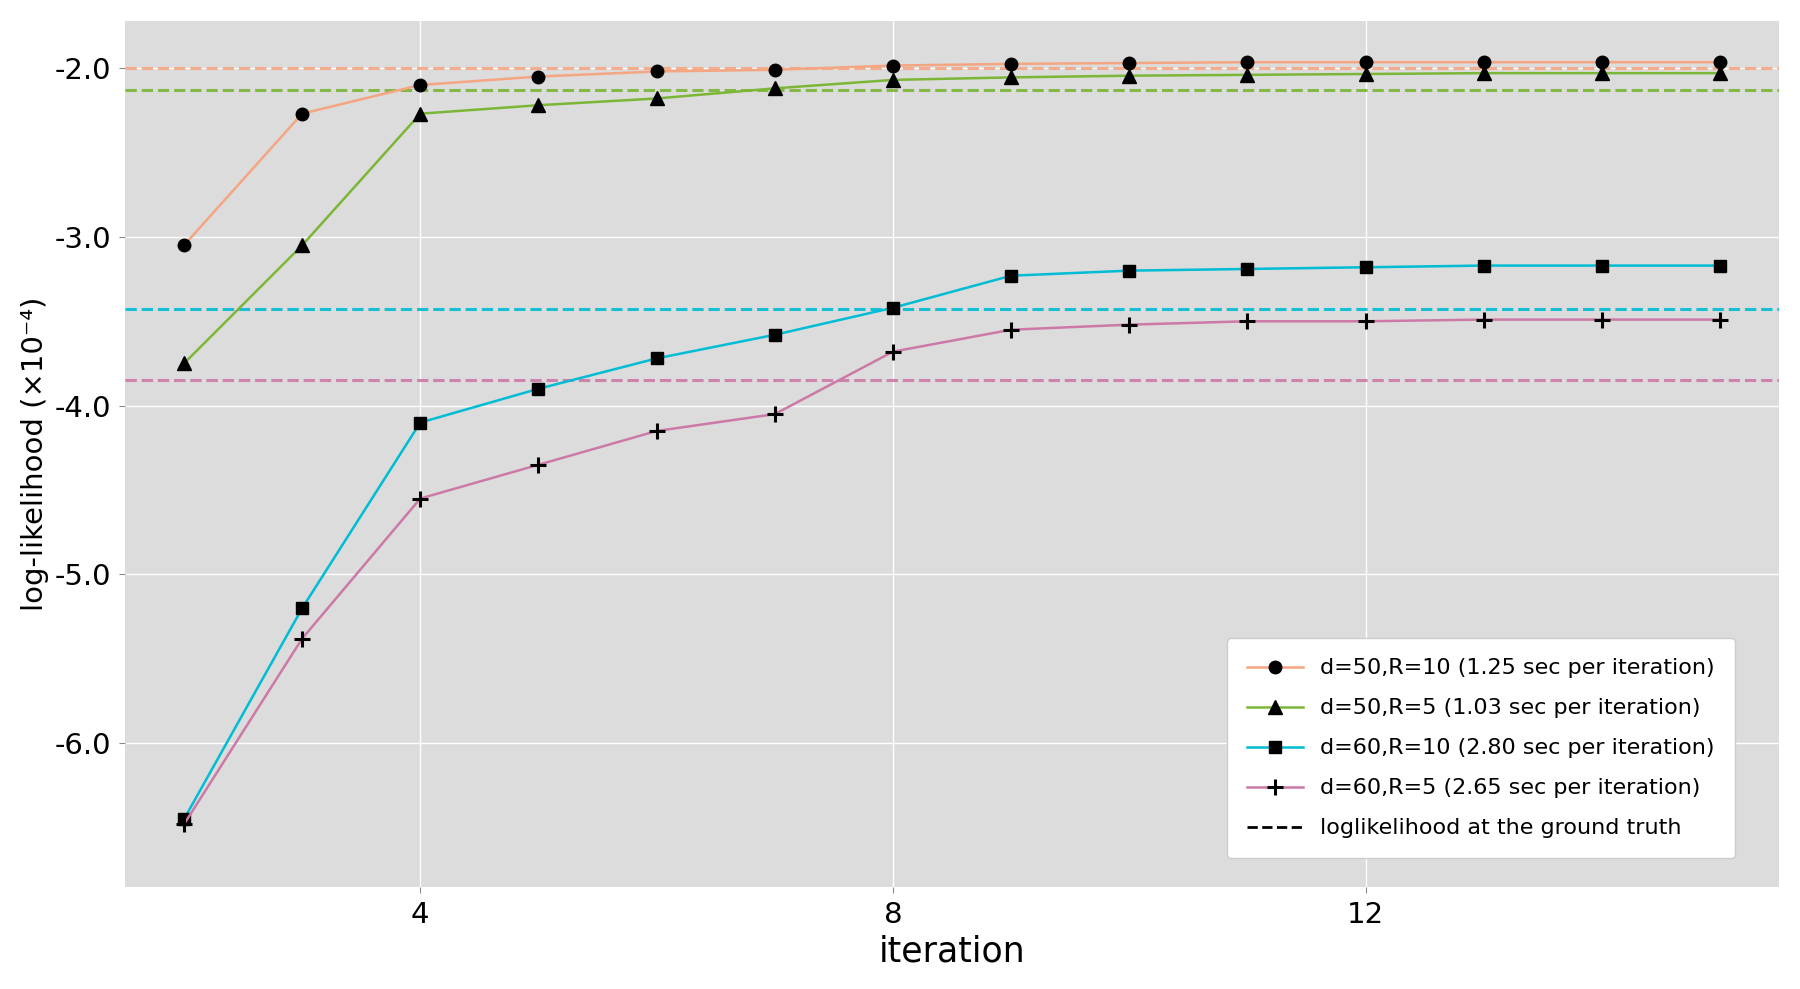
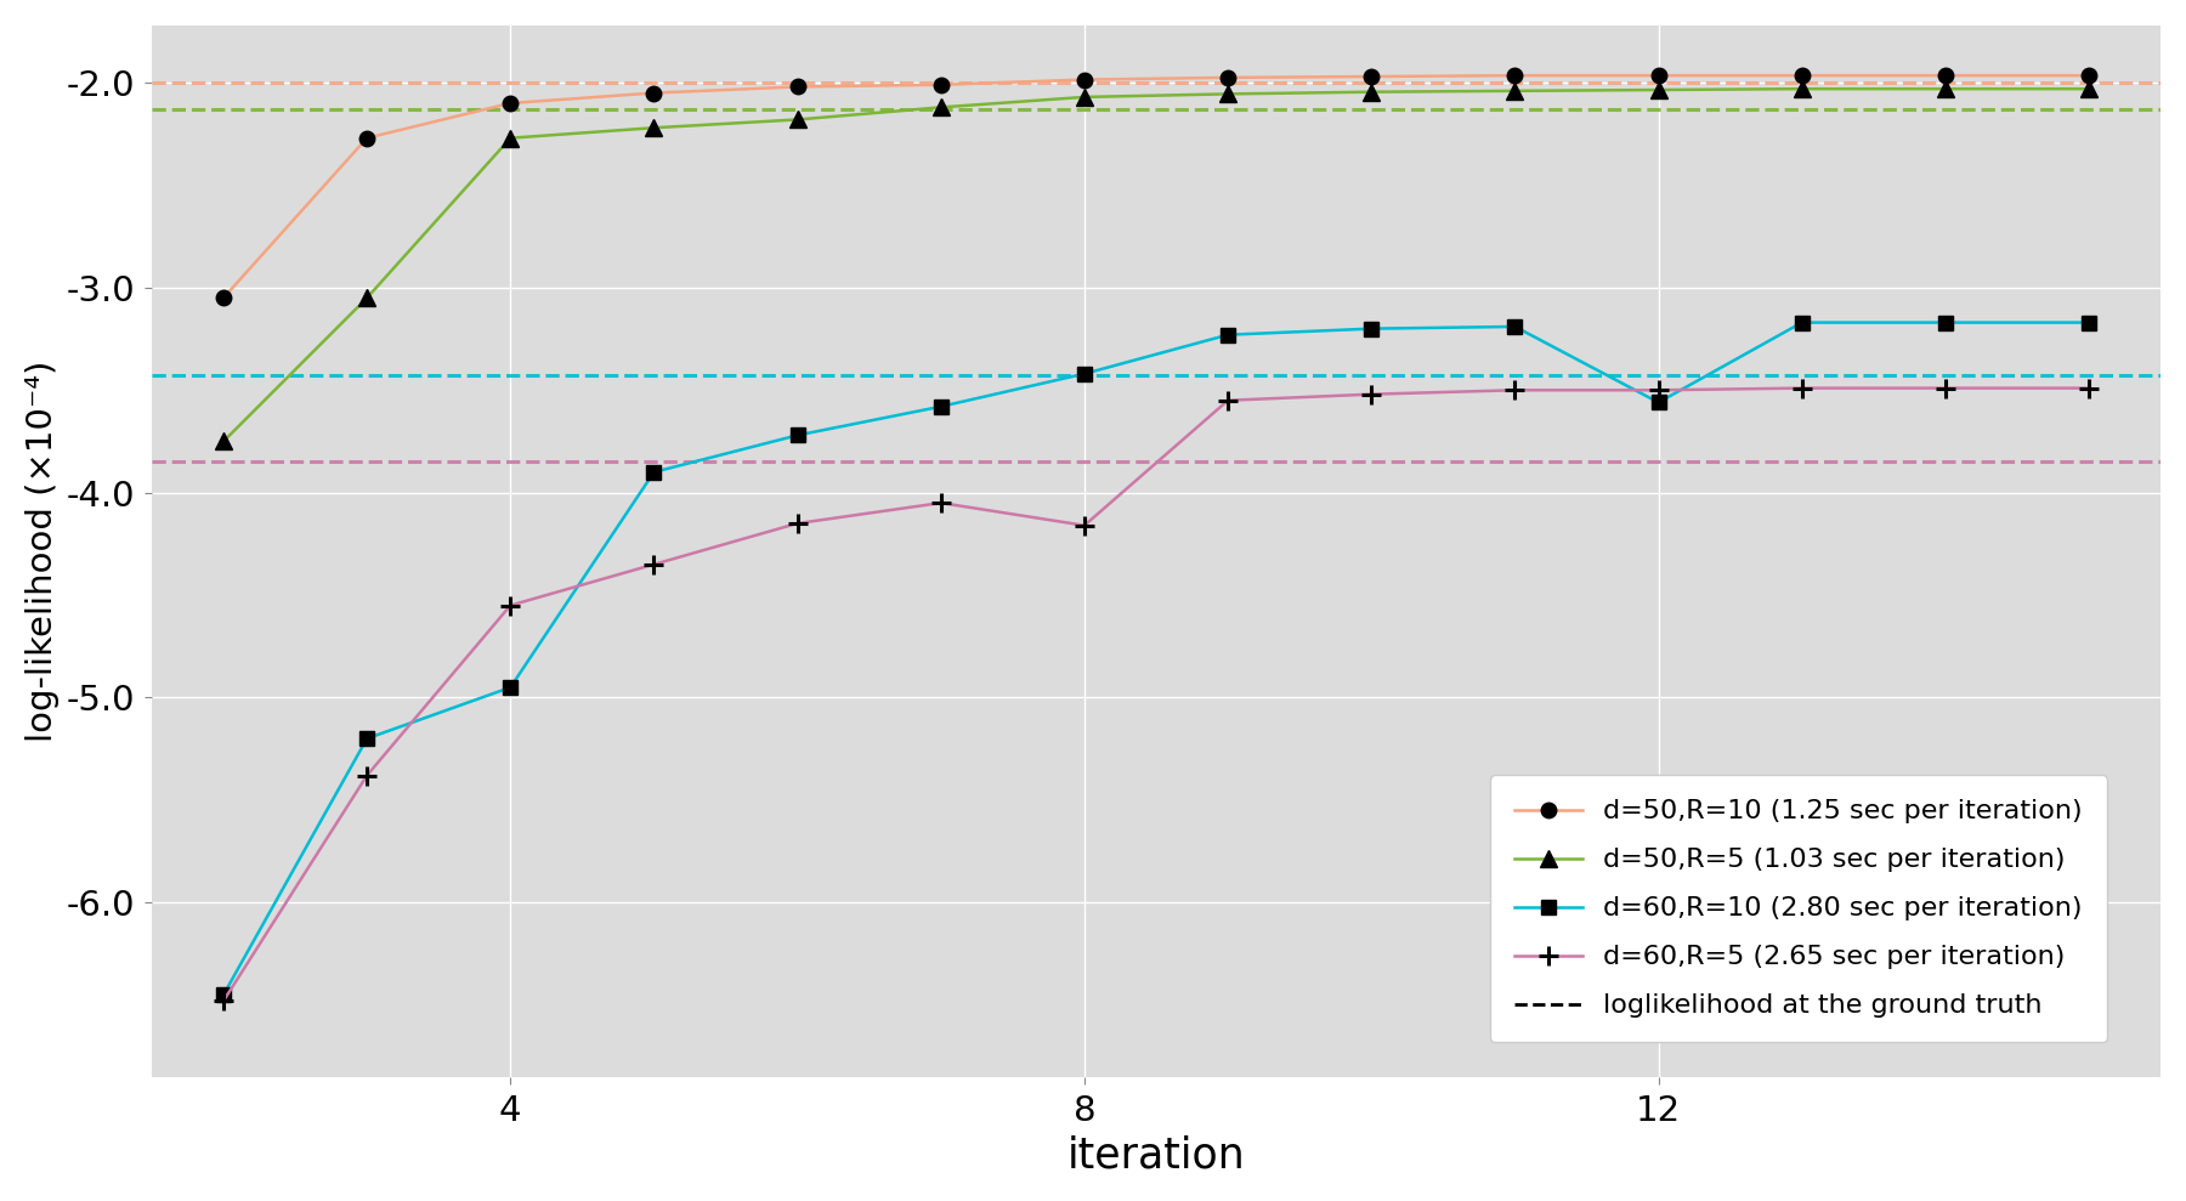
d=60,R=10 (2.80 sec per iteration)/4: -4.10 -> -4.95
d=60,R=5 (2.65 sec per iteration)/8: -3.68 -> -4.16
d=60,R=10 (2.80 sec per iteration)/12: -3.18 -> -3.56
